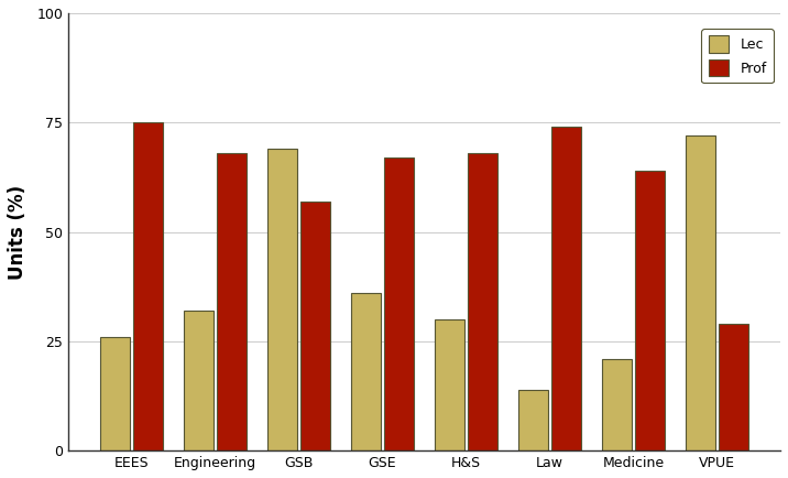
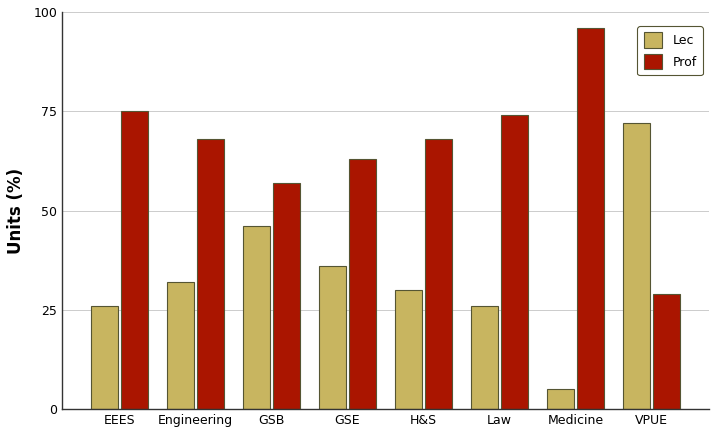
Lec/GSB: 69 -> 46
Prof/GSE: 67 -> 63
Lec/Law: 14 -> 26
Lec/Medicine: 21 -> 5
Prof/Medicine: 64 -> 96
